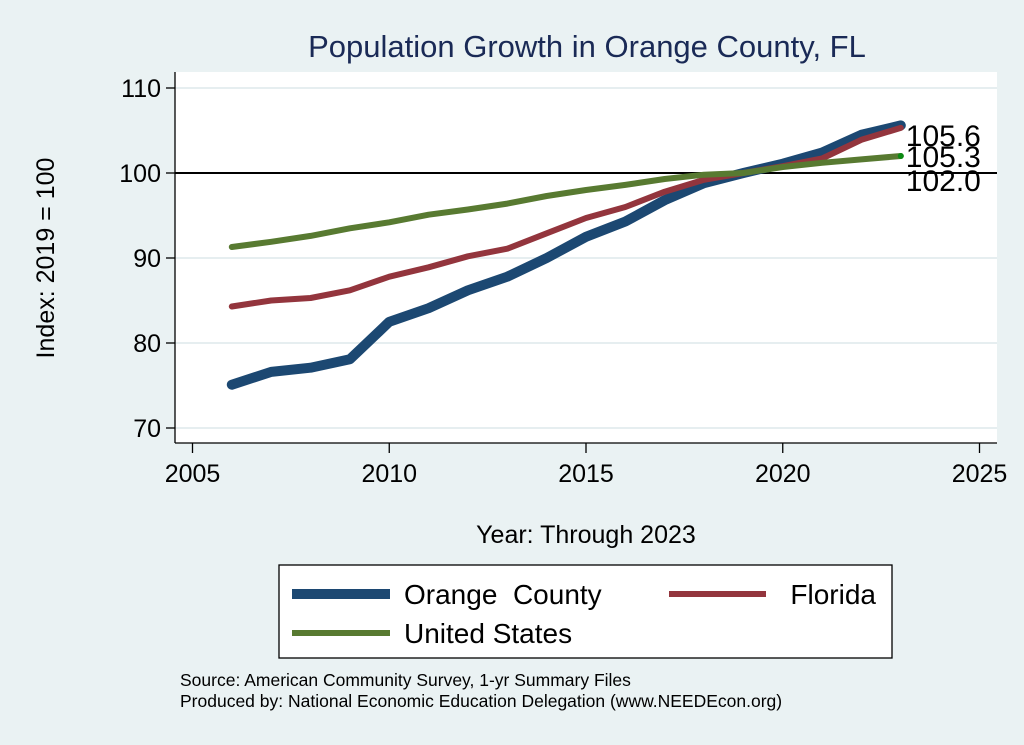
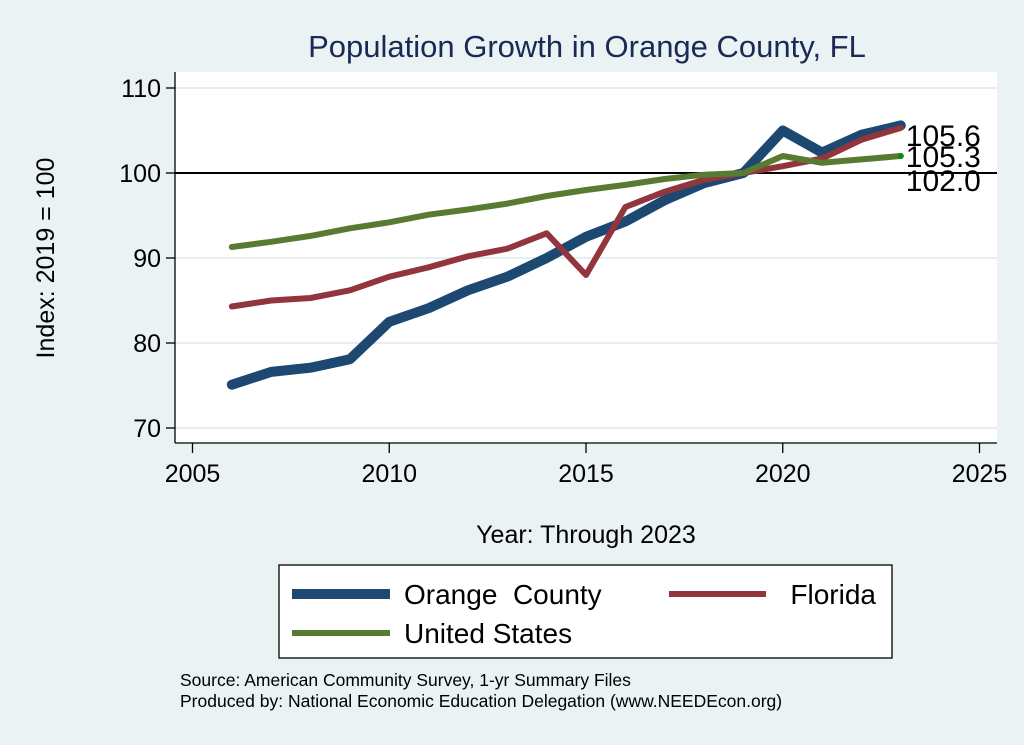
Florida/2015: 95 -> 88
Orange County/2020: 101 -> 105
United States/2020: 101 -> 102
